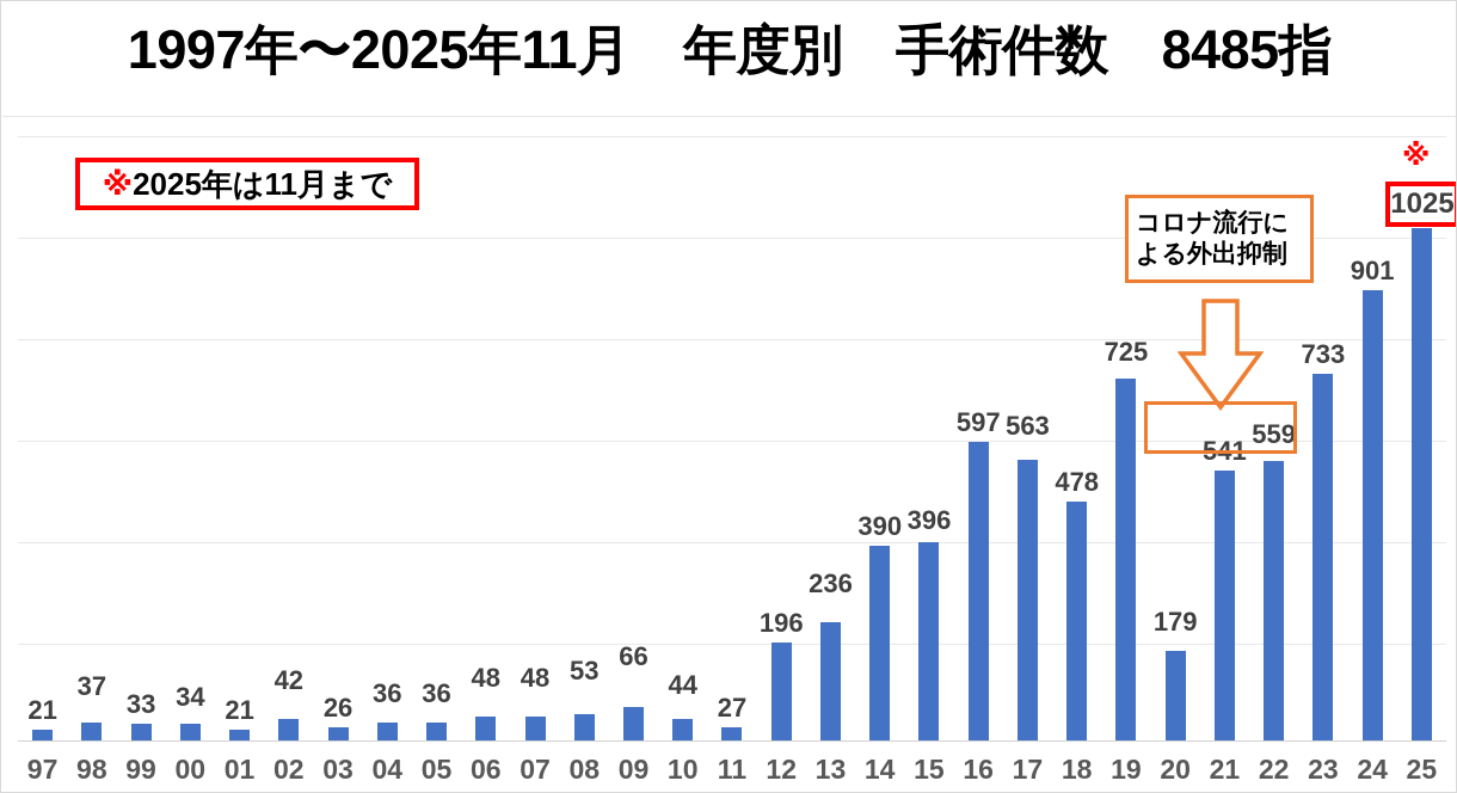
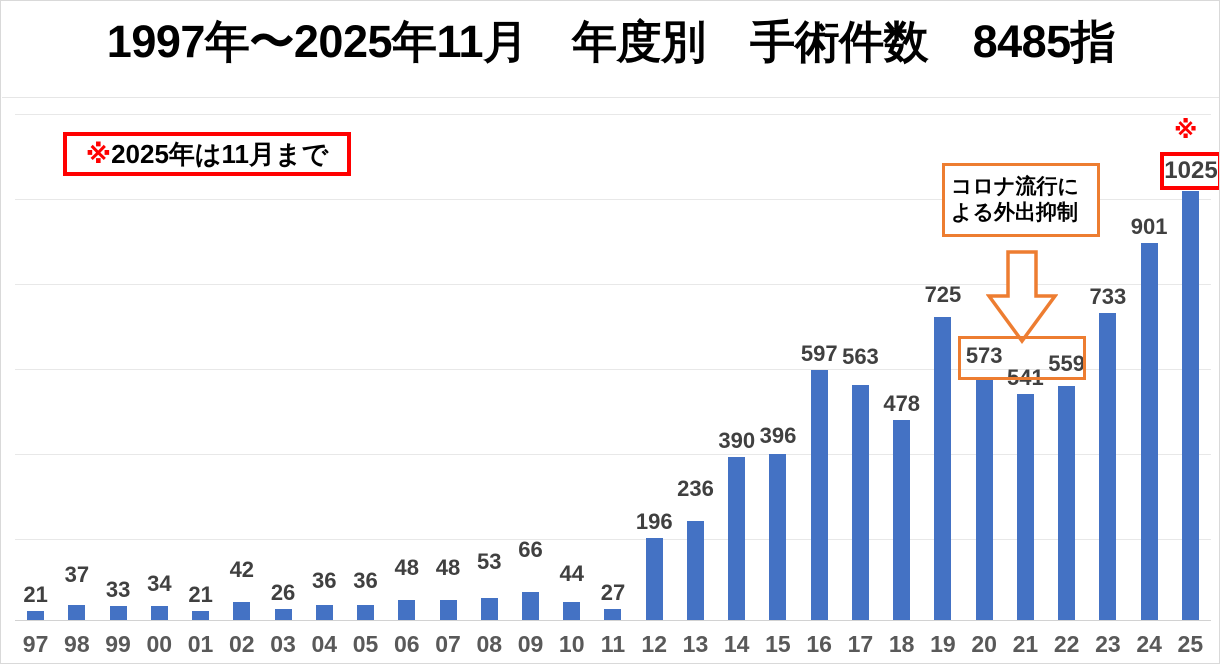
20: 179 -> 573
